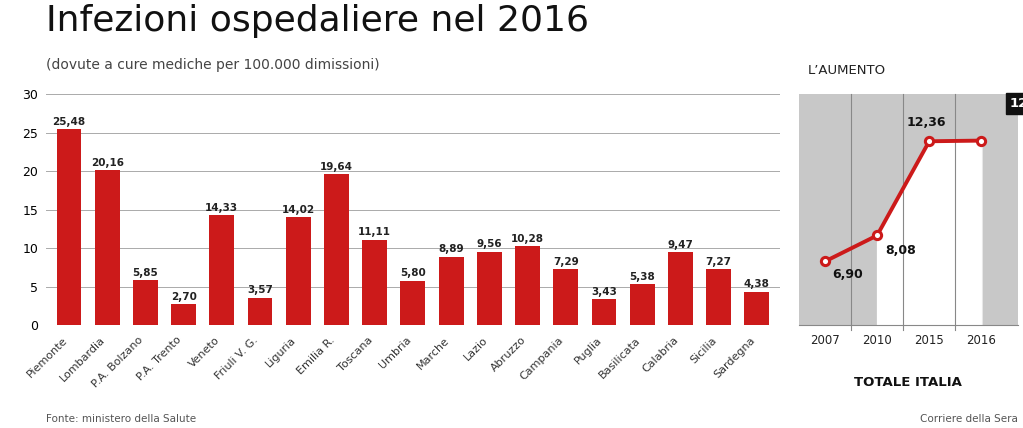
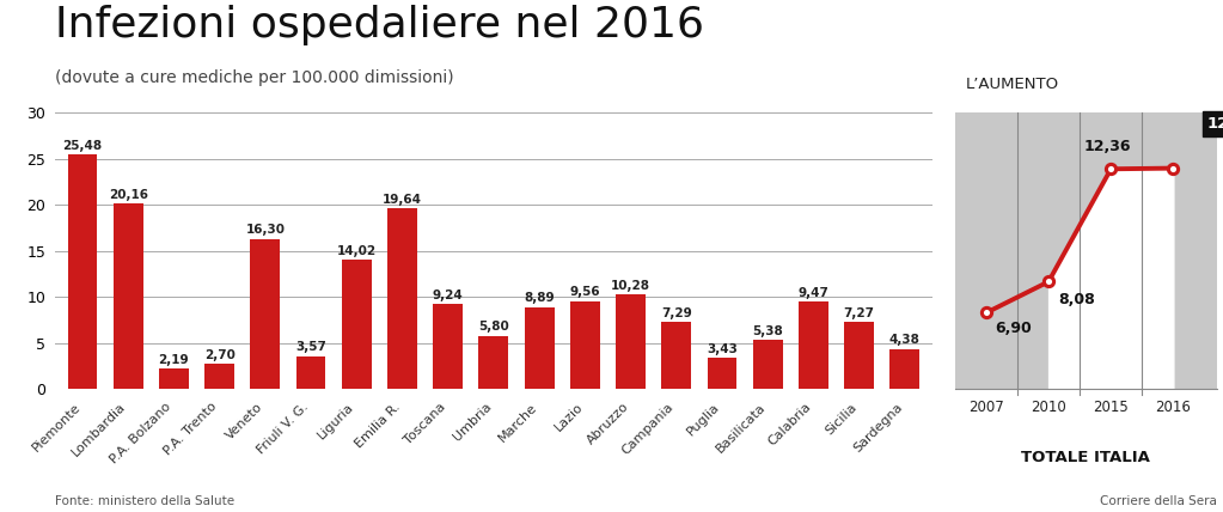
P.A. Bolzano: 5,85 -> 2,19
Veneto: 14,33 -> 16,30
Toscana: 11,11 -> 9,24
